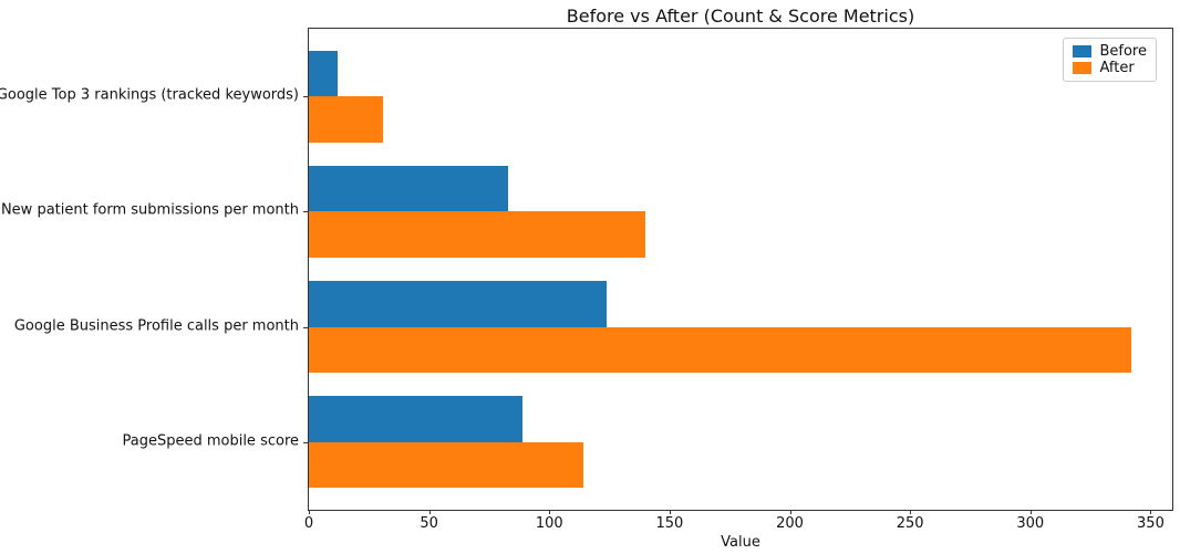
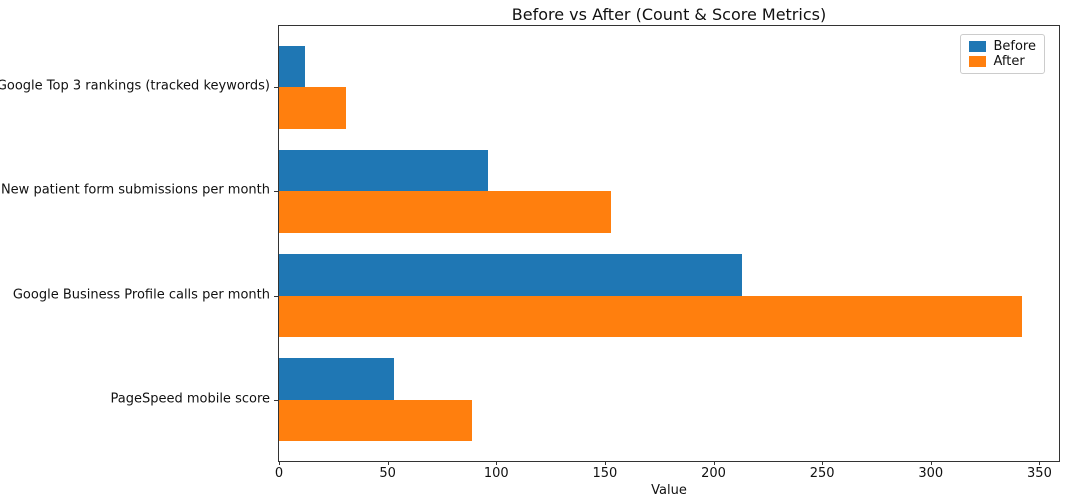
Before/New patient form submissions per month: 83 -> 96
After/New patient form submissions per month: 140 -> 153
Before/Google Business Profile calls per month: 124 -> 213
Before/PageSpeed mobile score: 89 -> 53
After/PageSpeed mobile score: 114 -> 89
